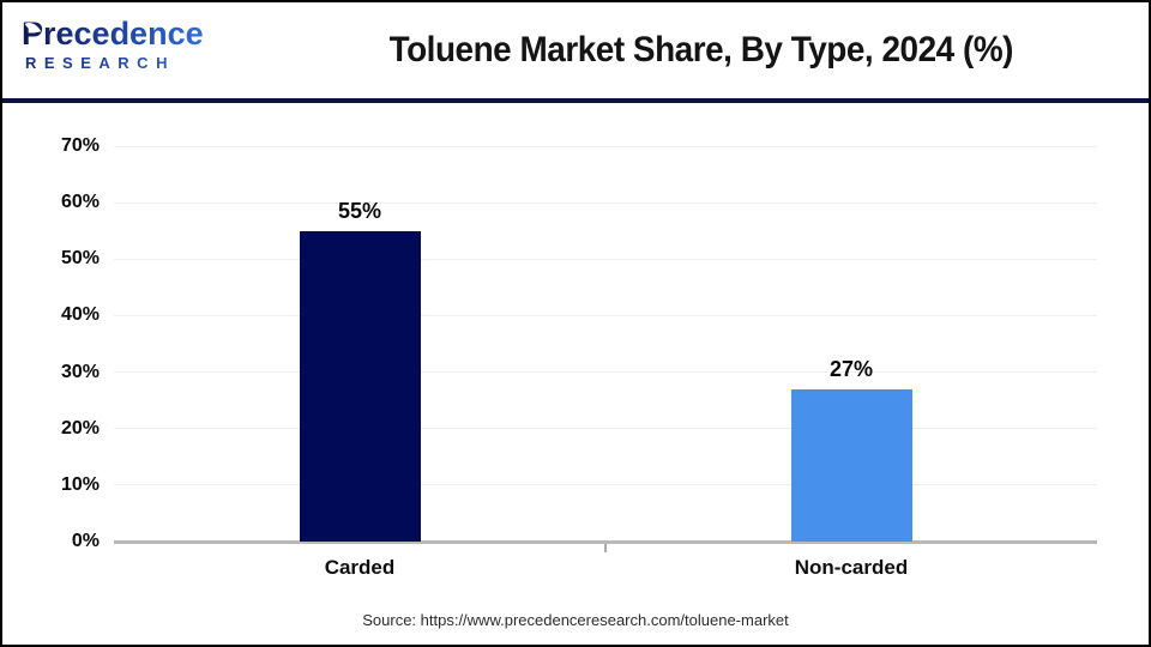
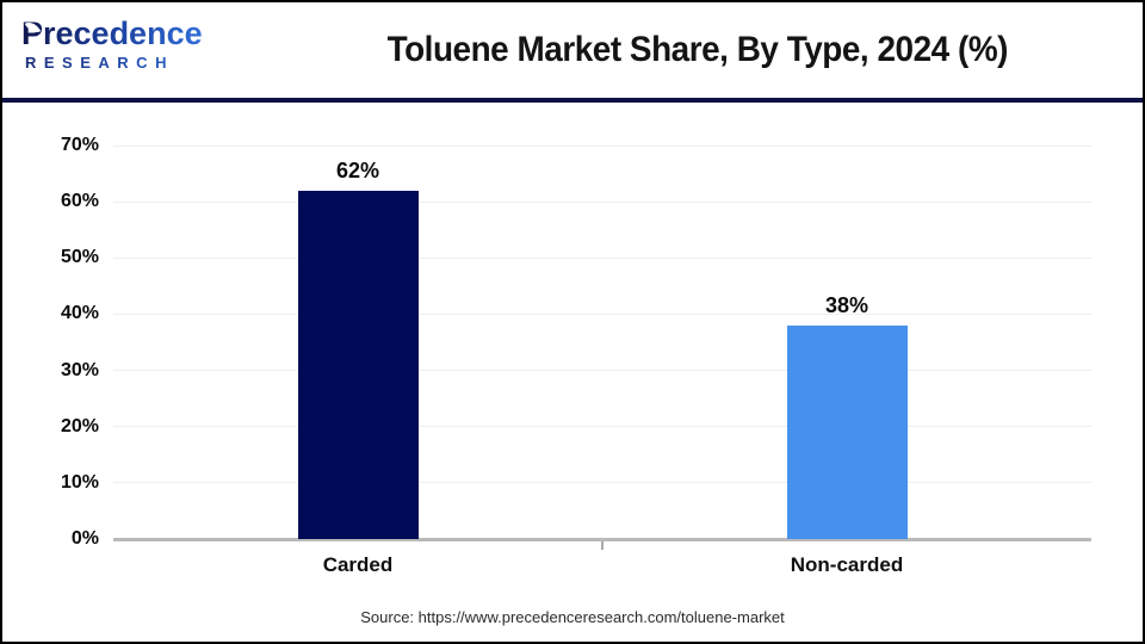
Carded: 55% -> 62%
Non-carded: 27% -> 38%
